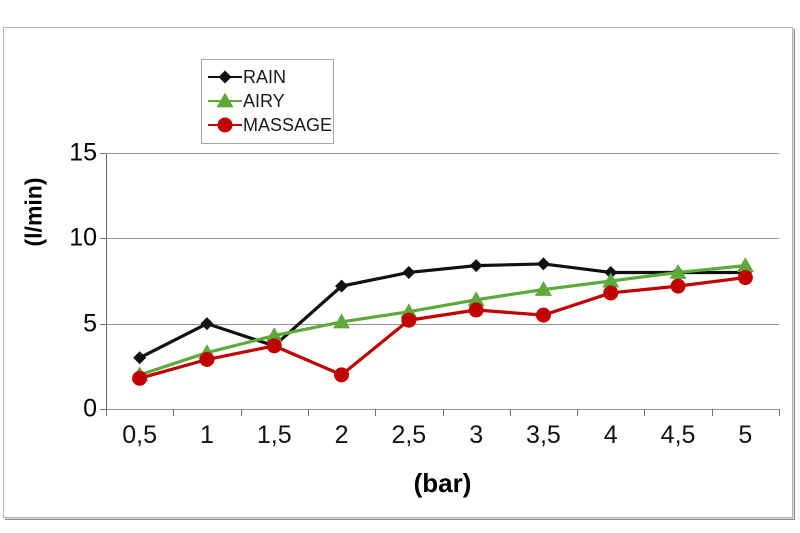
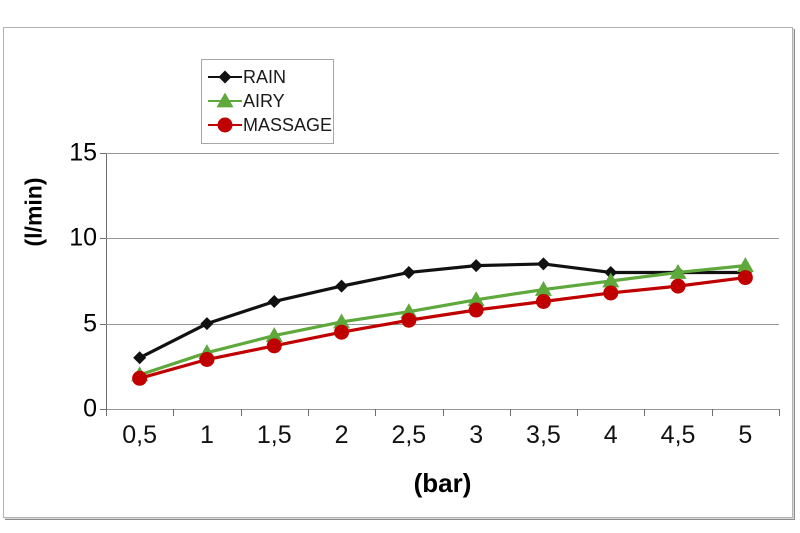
RAIN/1,5: 3.7 -> 6.3
MASSAGE/2: 2.0 -> 4.5
MASSAGE/3,5: 5.5 -> 6.3
